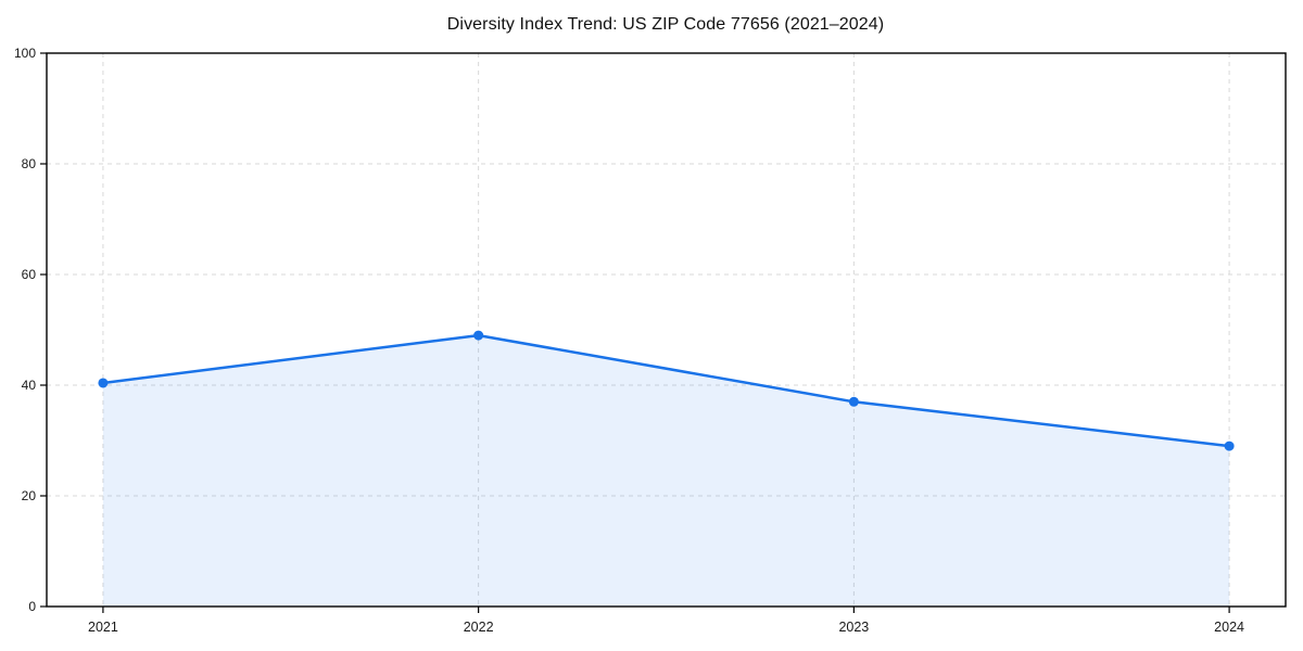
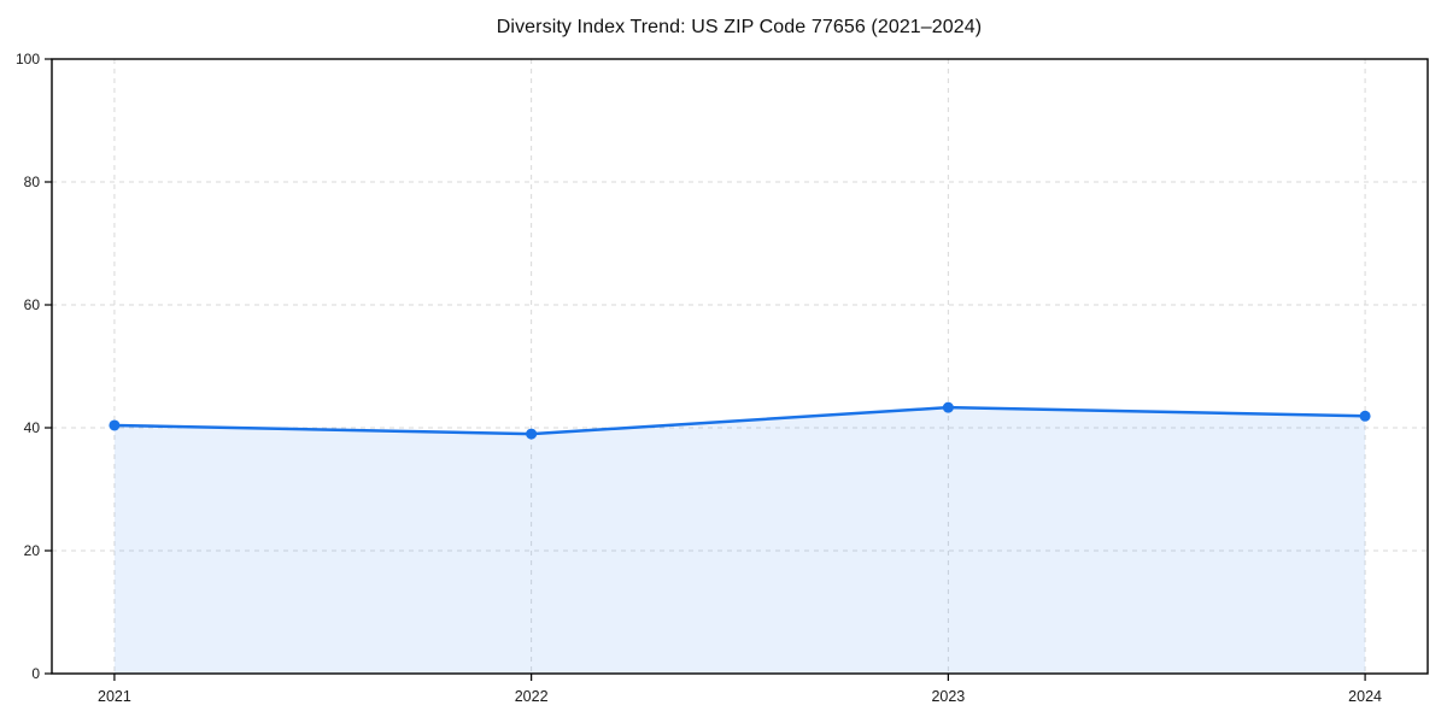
2022: 49 -> 39
2023: 37 -> 43
2024: 29 -> 42
